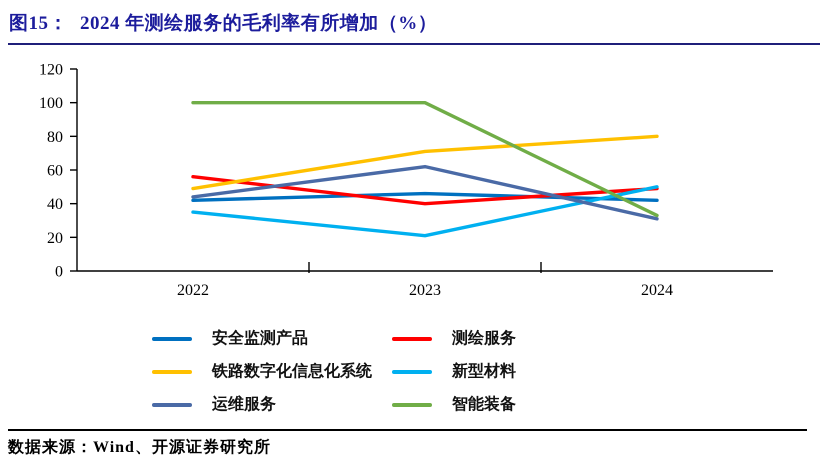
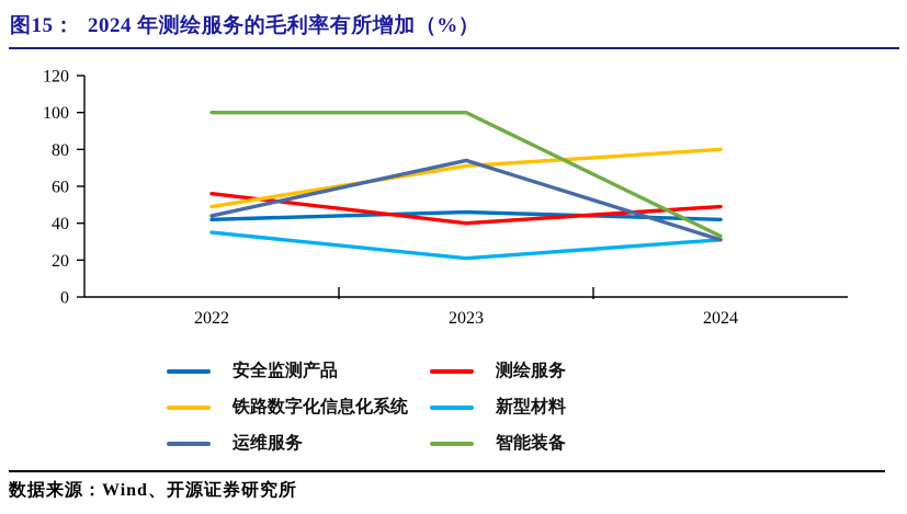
运维服务/2023: 62 -> 74
新型材料/2024: 50 -> 31
